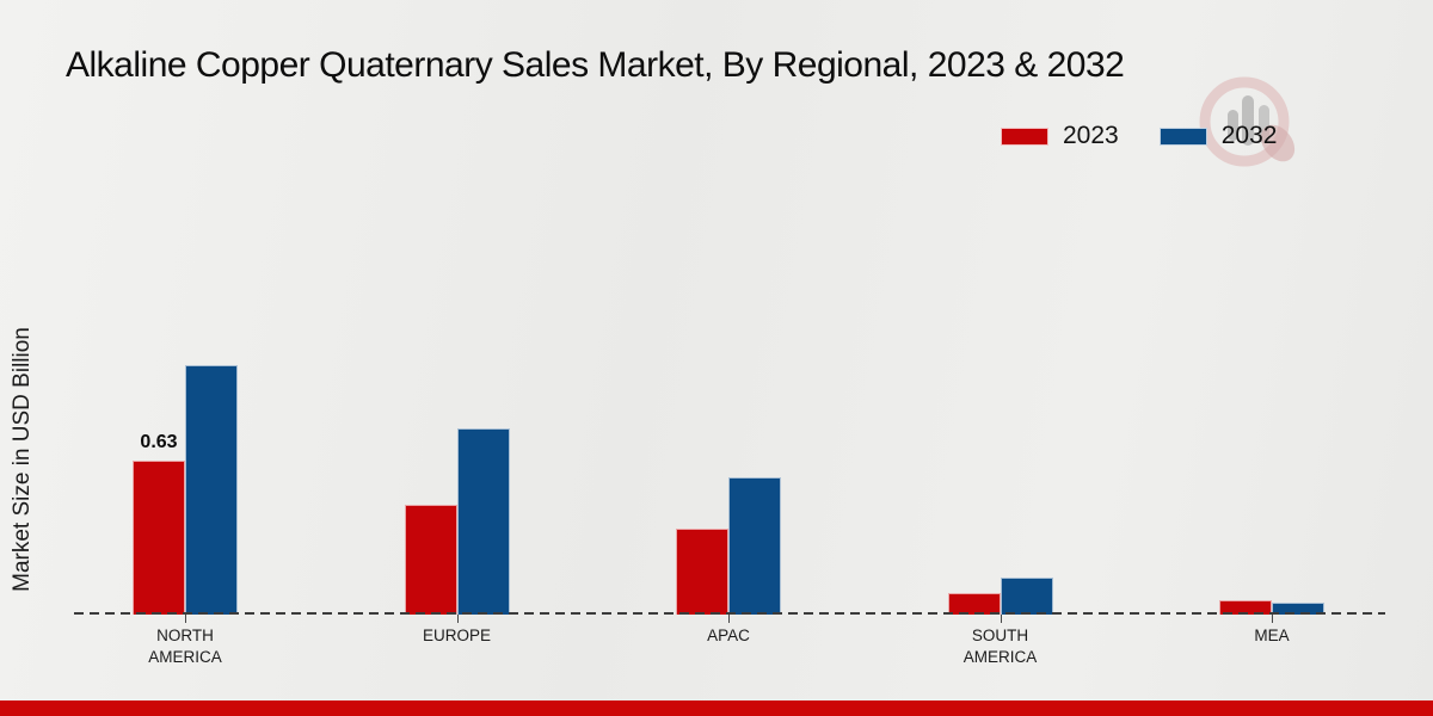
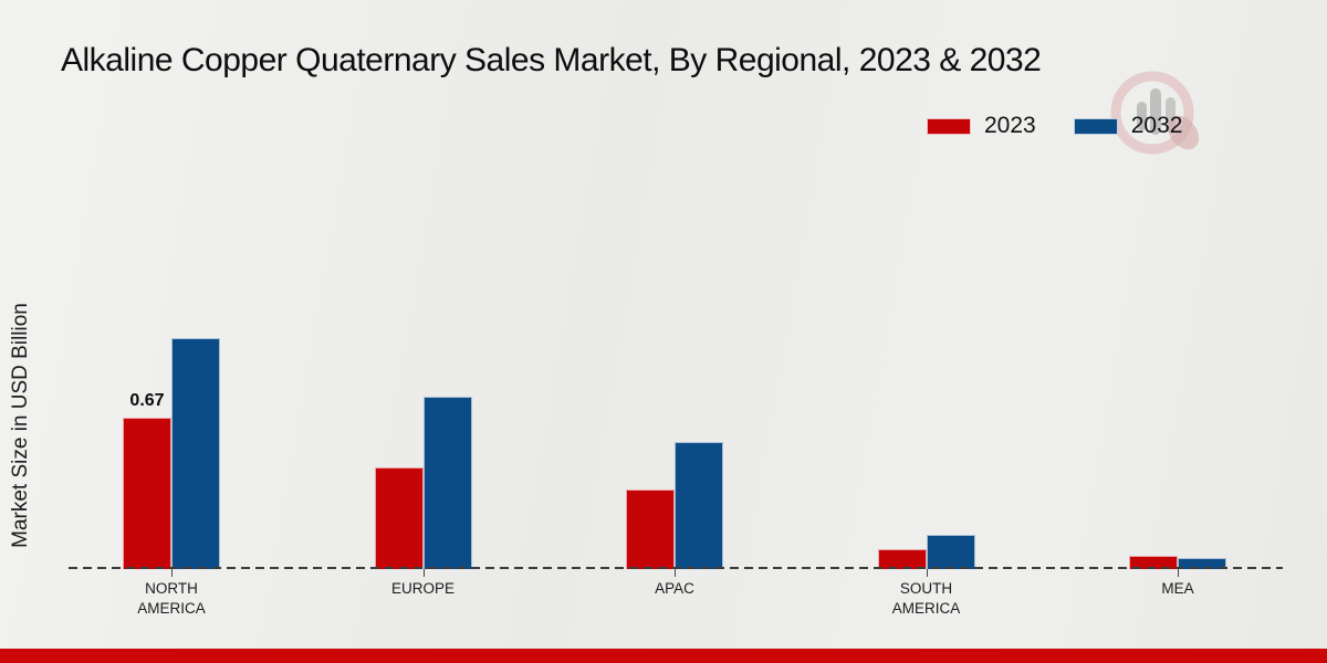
2023/NORTH AMERICA: 0.63 -> 0.67
